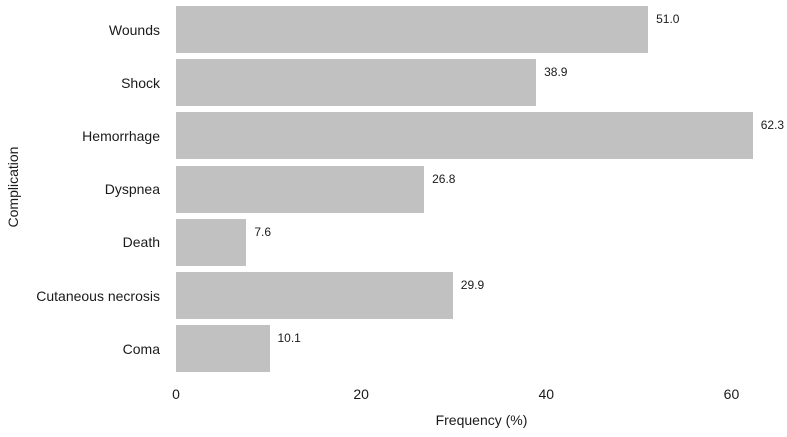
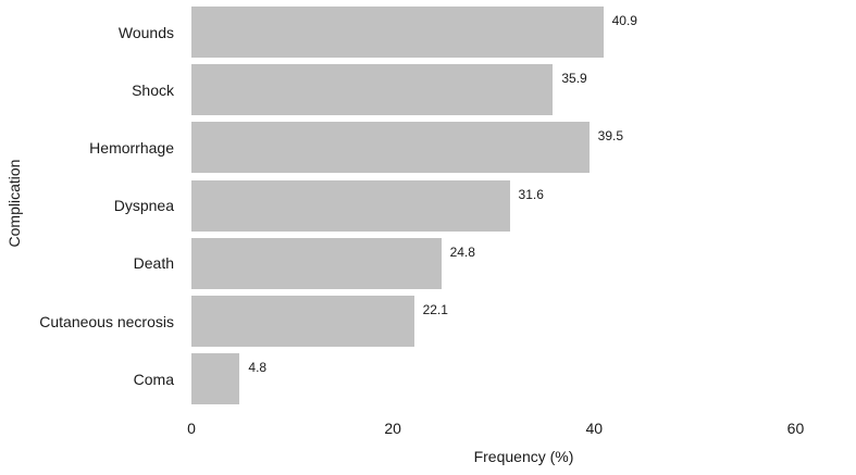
Wounds: 51.0 -> 40.9
Shock: 38.9 -> 35.9
Hemorrhage: 62.3 -> 39.5
Dyspnea: 26.8 -> 31.6
Death: 7.6 -> 24.8
Cutaneous necrosis: 29.9 -> 22.1
Coma: 10.1 -> 4.8
